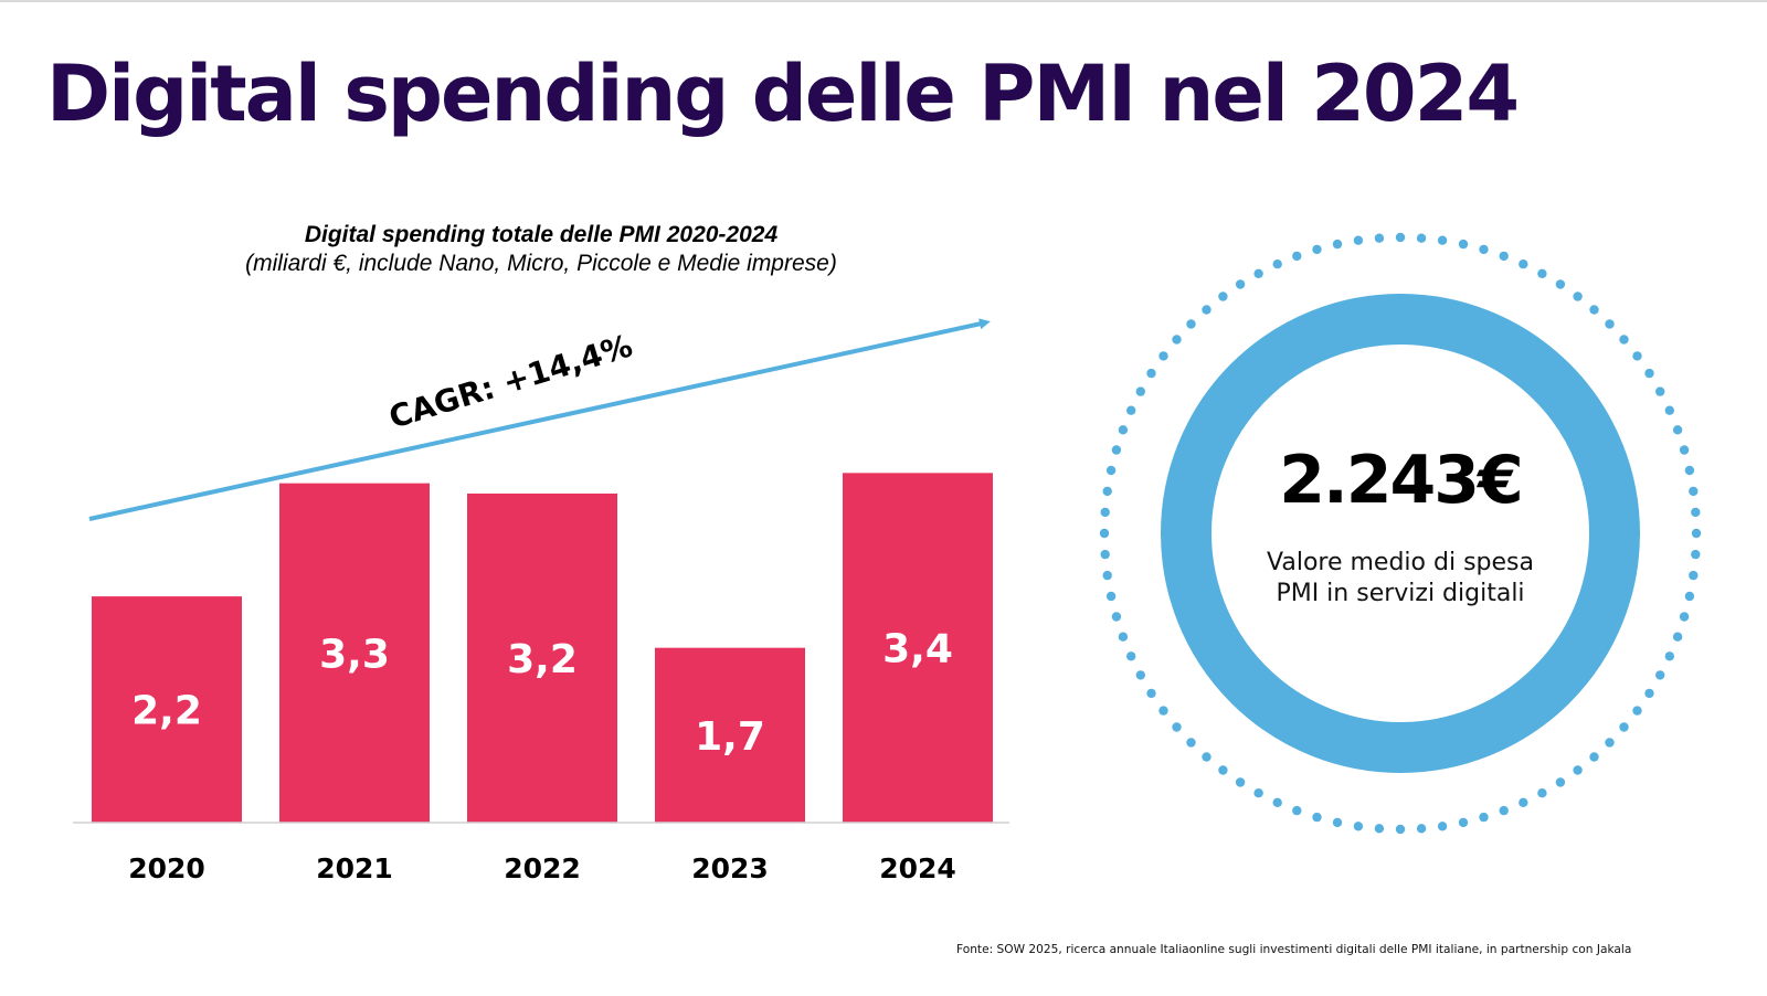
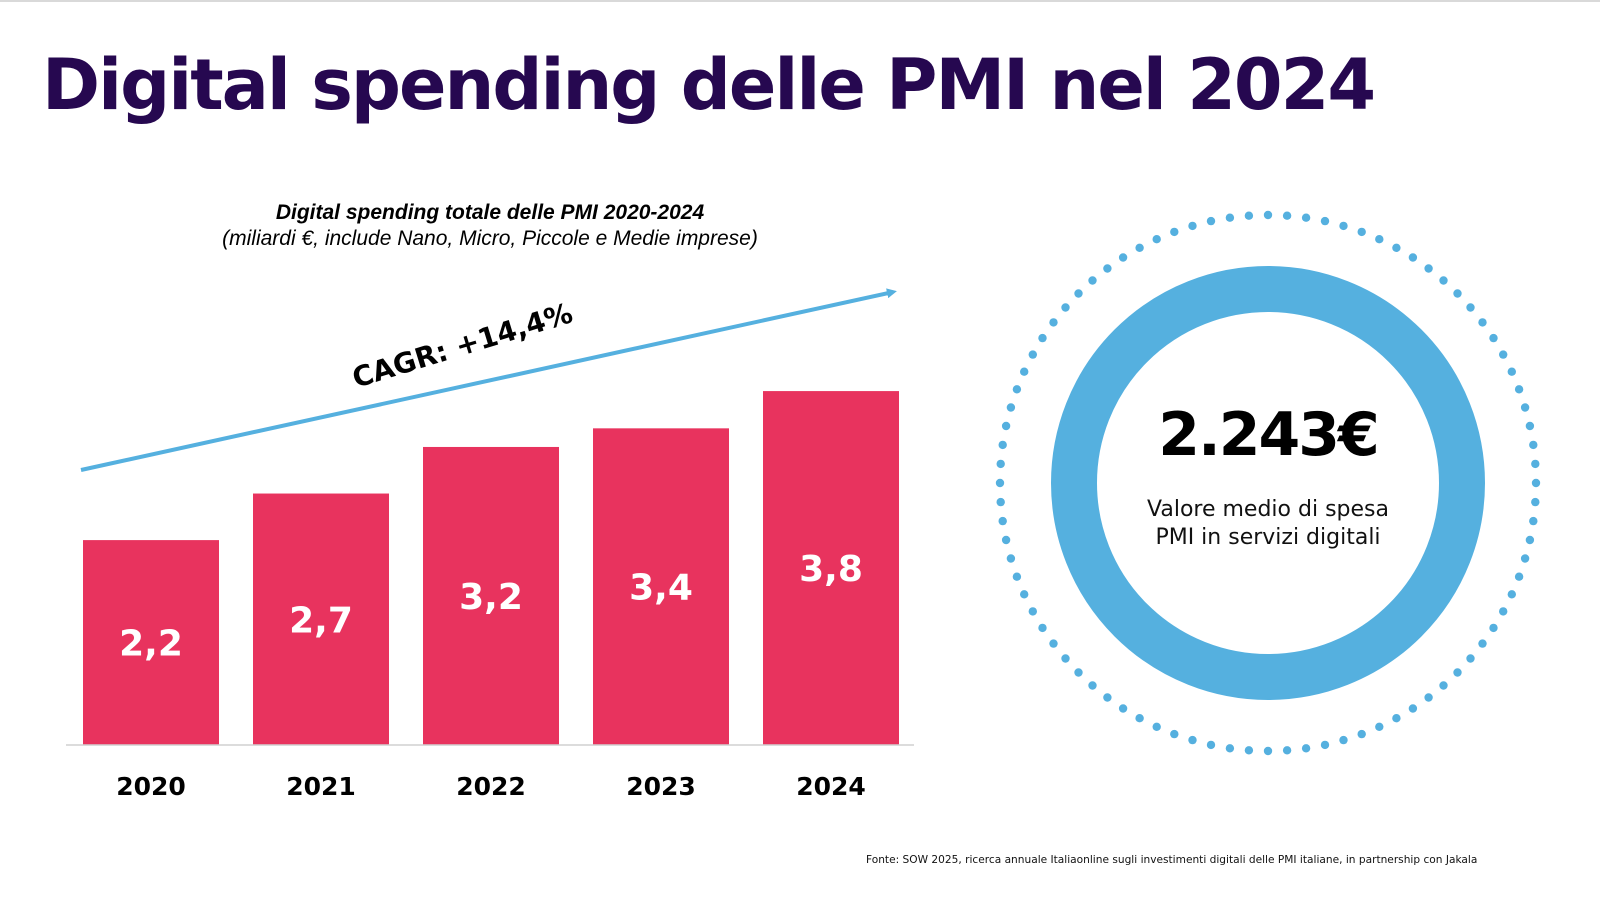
2021: 3,3 -> 2,7
2023: 1,7 -> 3,4
2024: 3,4 -> 3,8
